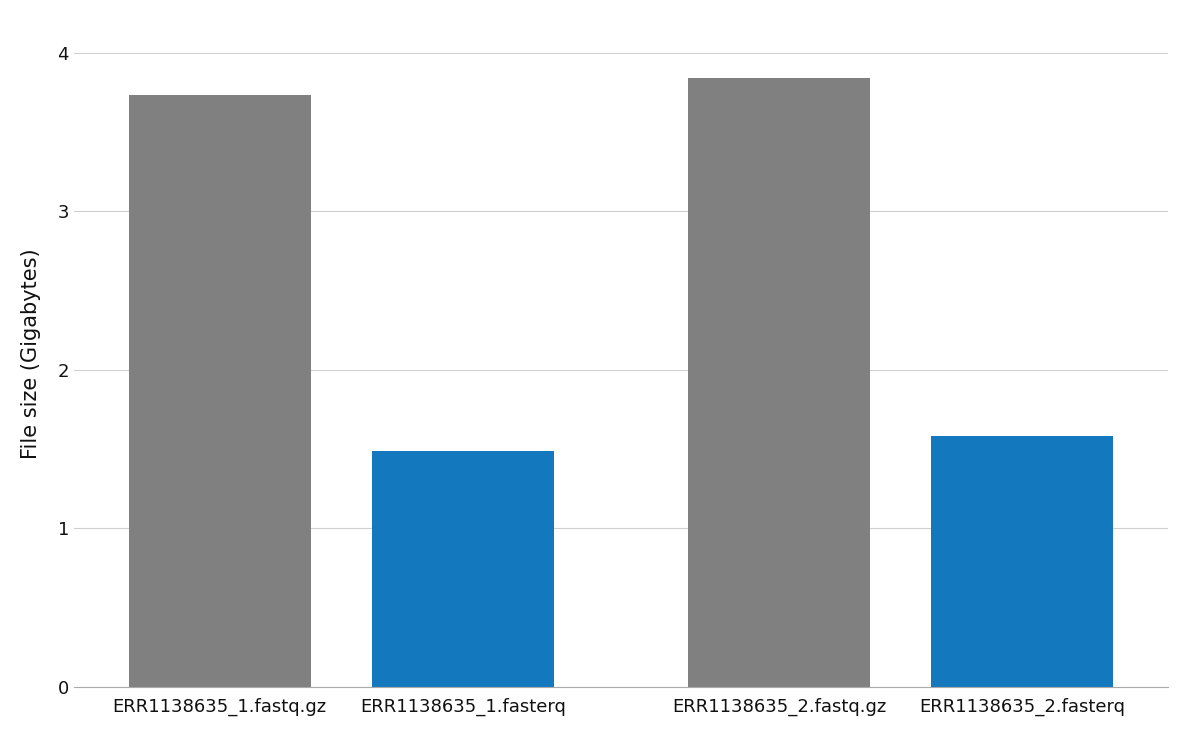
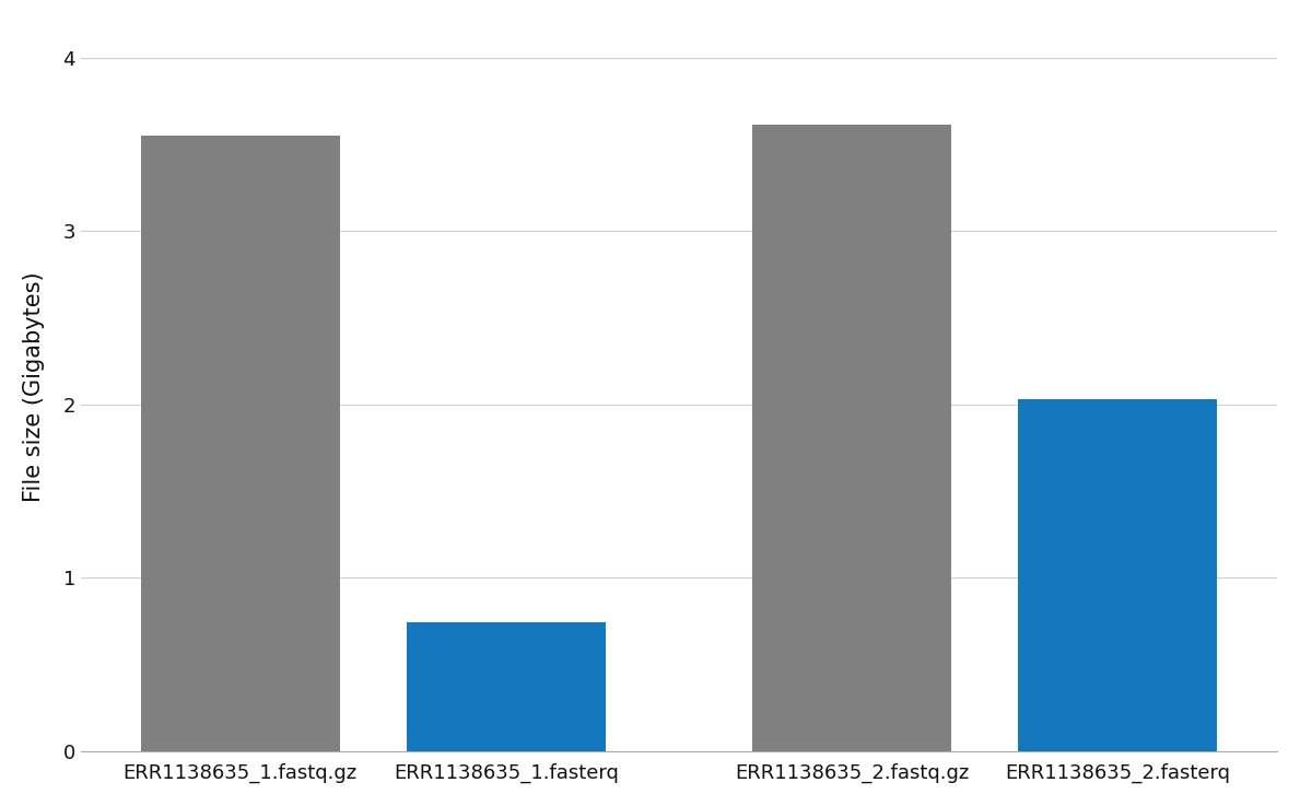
ERR1138635_1.fastq.gz: 3.73 -> 3.55
ERR1138635_1.fasterq: 1.49 -> 0.74
ERR1138635_2.fastq.gz: 3.84 -> 3.61
ERR1138635_2.fasterq: 1.58 -> 2.03
